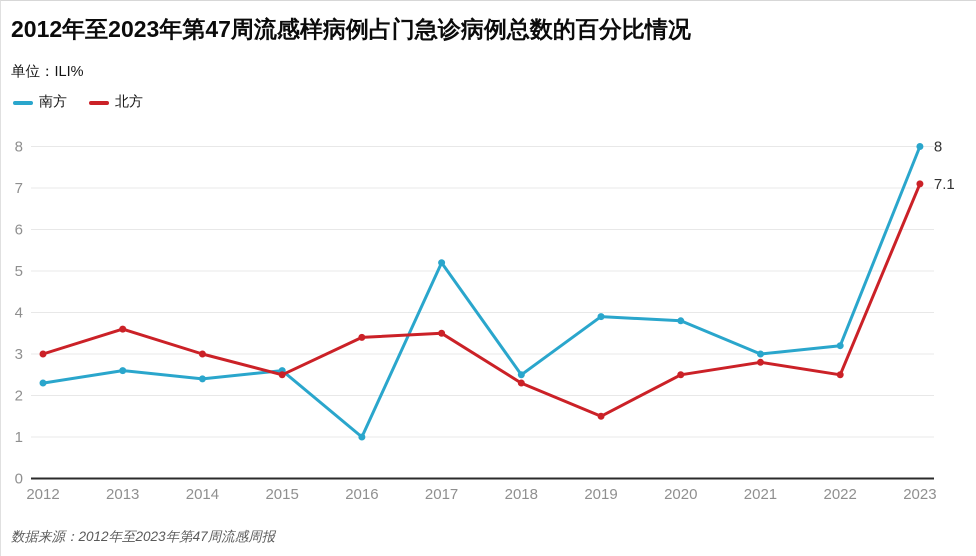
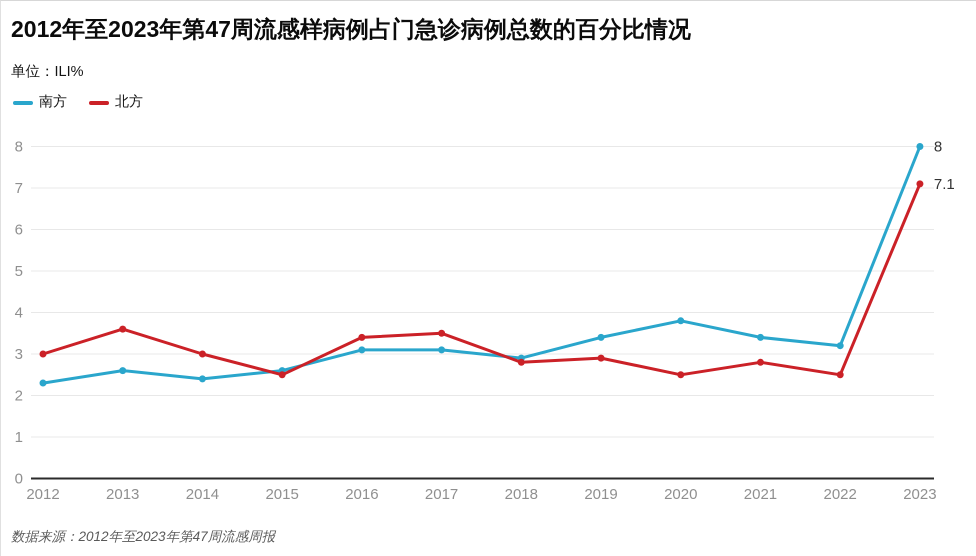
南方/2016: 1.0 -> 3.1
南方/2017: 5.2 -> 3.1
南方/2018: 2.5 -> 2.9
北方/2018: 2.3 -> 2.8
南方/2019: 3.9 -> 3.4
北方/2019: 1.5 -> 2.9
南方/2021: 3.0 -> 3.4
